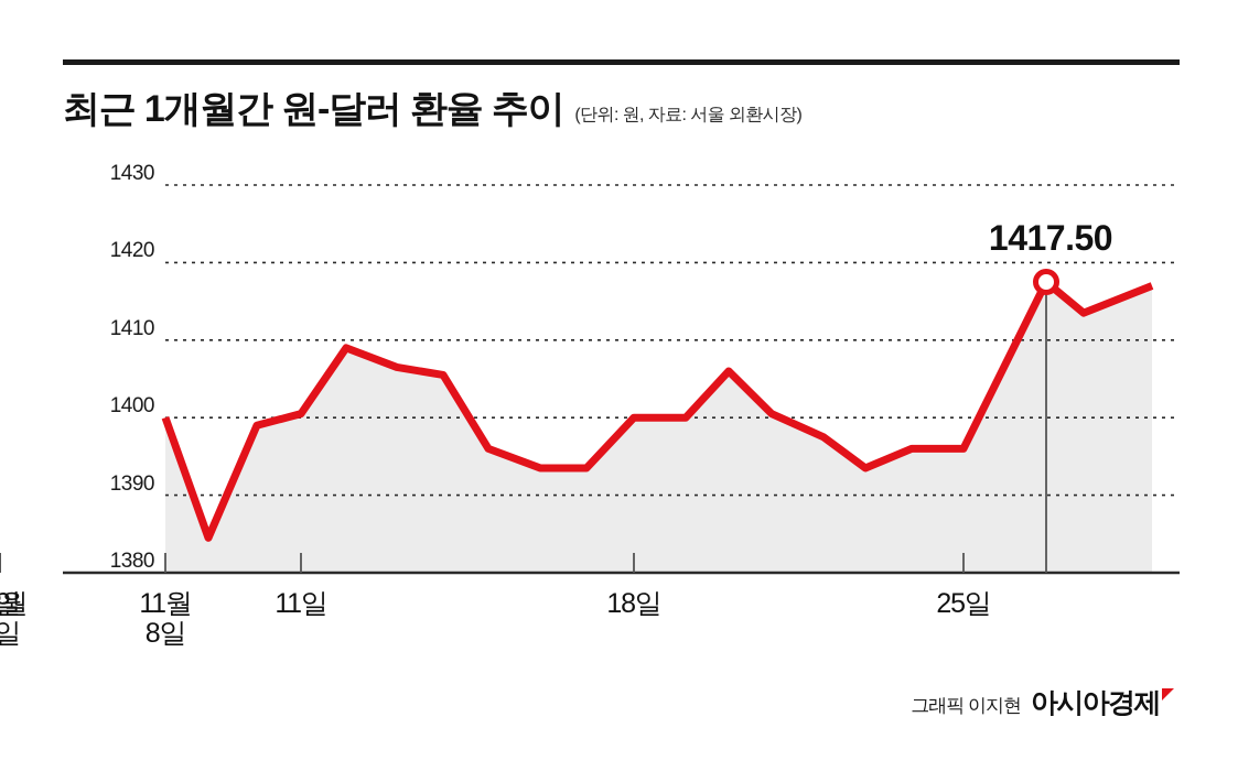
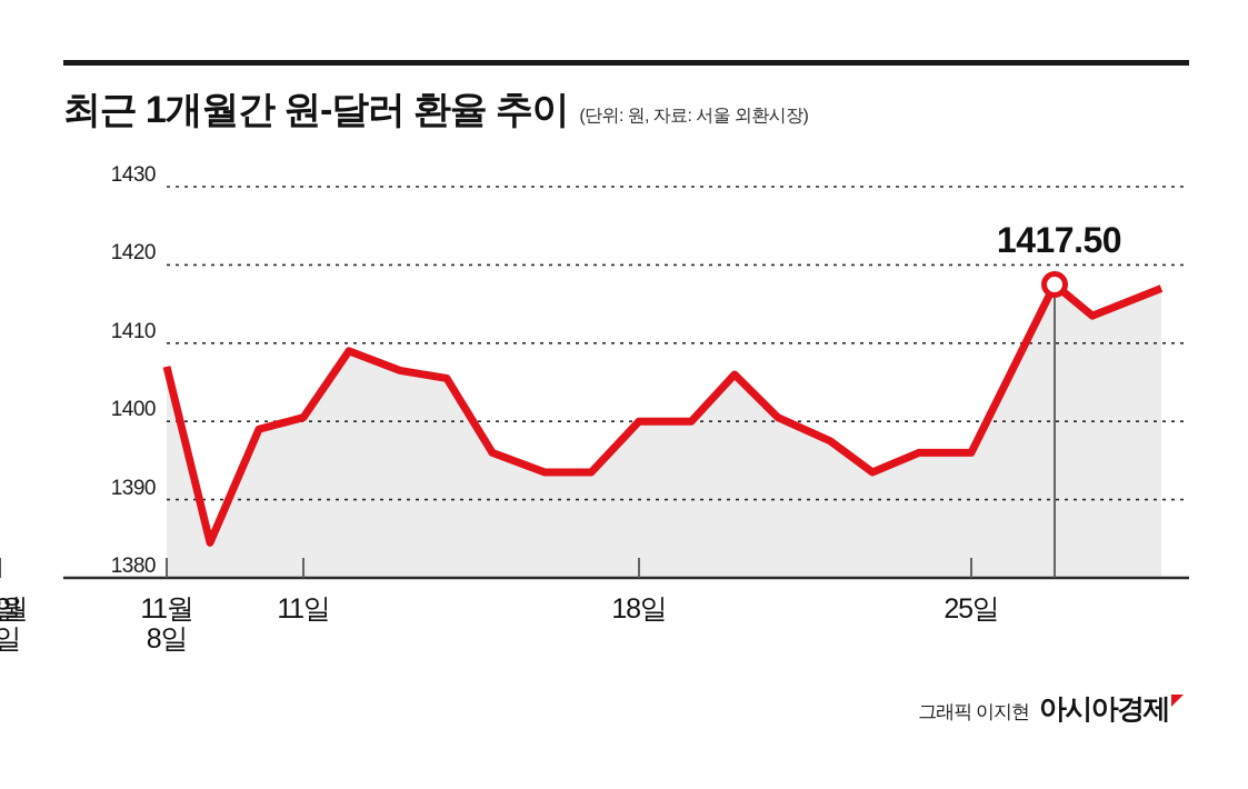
11월 8일: 1400 -> 1407
